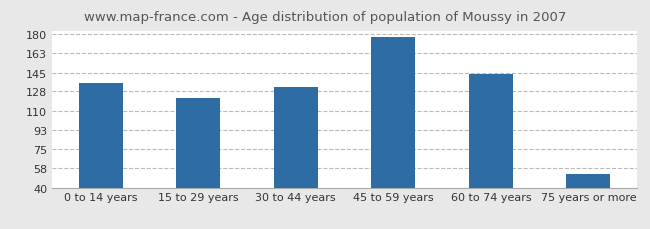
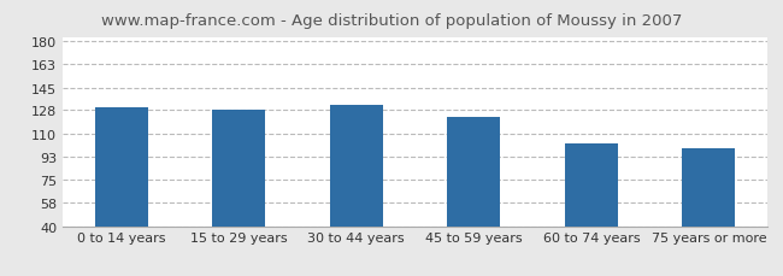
0 to 14 years: 136 -> 130
15 to 29 years: 122 -> 128
45 to 59 years: 178 -> 123
60 to 74 years: 144 -> 103
75 years or more: 52 -> 99
